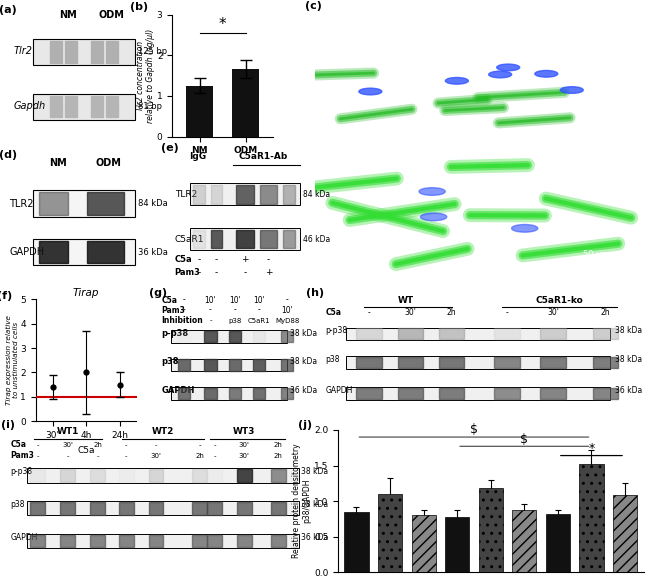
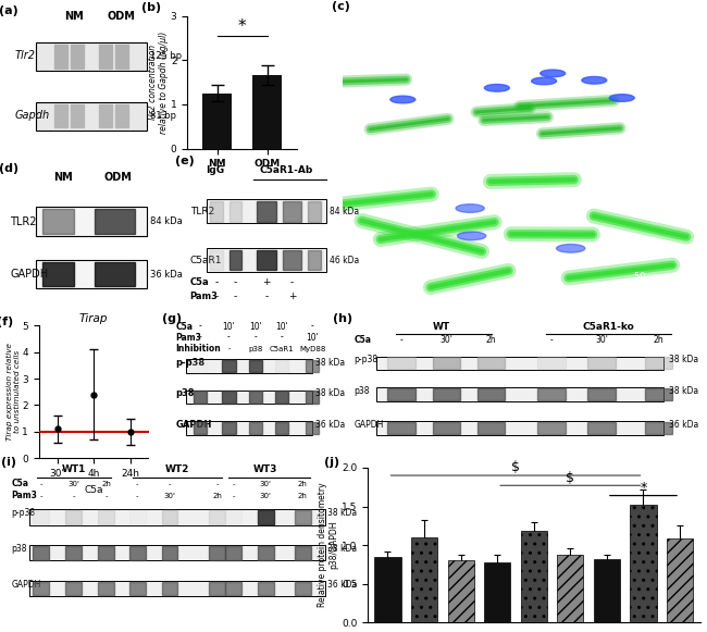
Tirap/30': 1.4 -> 1.1
Tirap/4h: 2.0 -> 2.4
Tirap/24h: 1.5 -> 1.0
